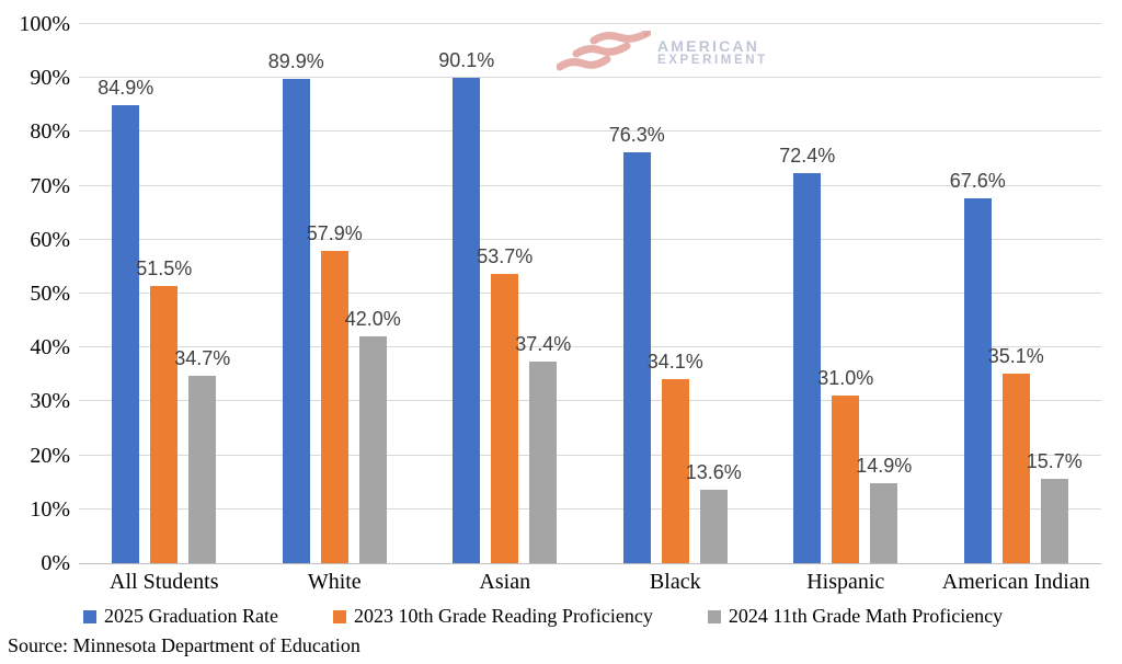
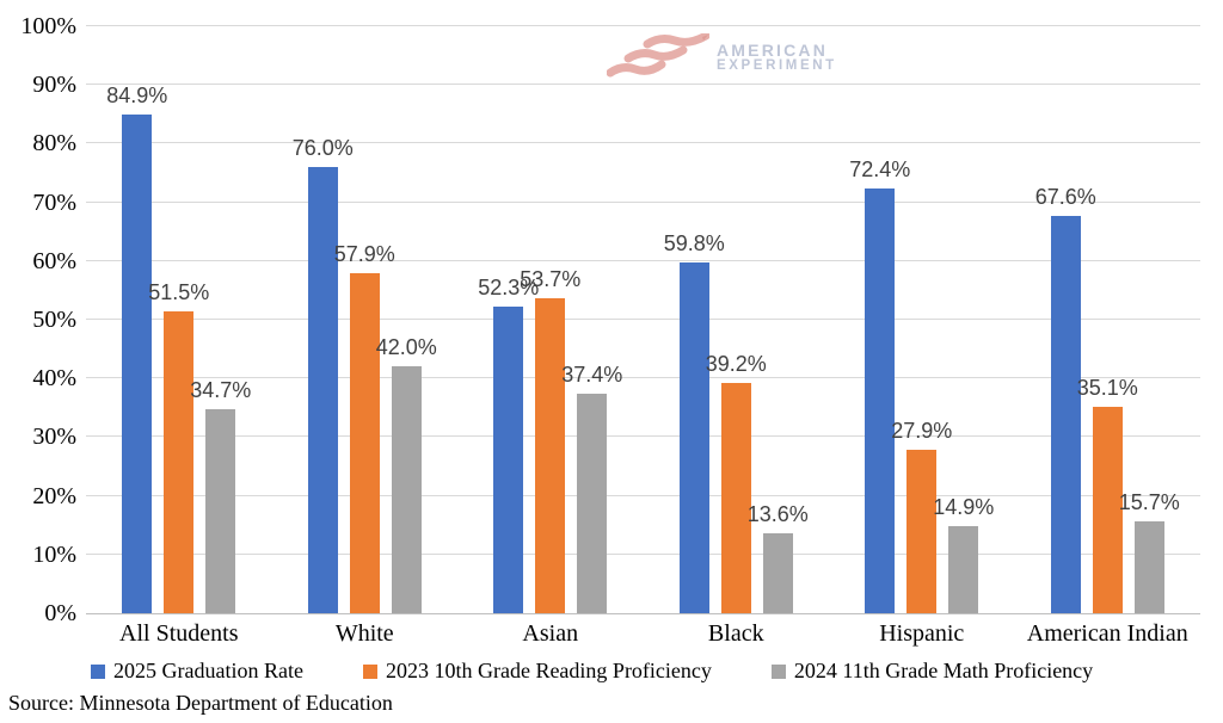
2025 Graduation Rate/White: 89.9% -> 76.0%
2025 Graduation Rate/Asian: 90.1% -> 52.3%
2025 Graduation Rate/Black: 76.3% -> 59.8%
2023 10th Grade Reading Proficiency/Black: 34.1% -> 39.2%
2023 10th Grade Reading Proficiency/Hispanic: 31.0% -> 27.9%
